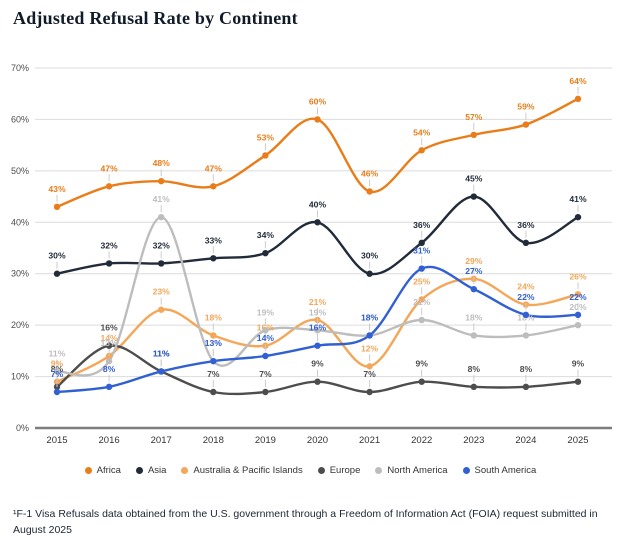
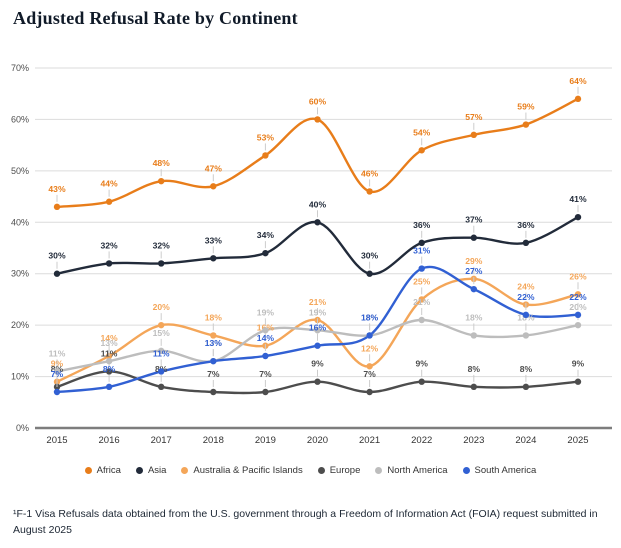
Africa/2016: 47% -> 44%
Europe/2016: 16% -> 11%
Australia & Pacific Islands/2017: 23% -> 20%
Europe/2017: 11% -> 8%
North America/2017: 41% -> 15%
Asia/2023: 45% -> 37%
